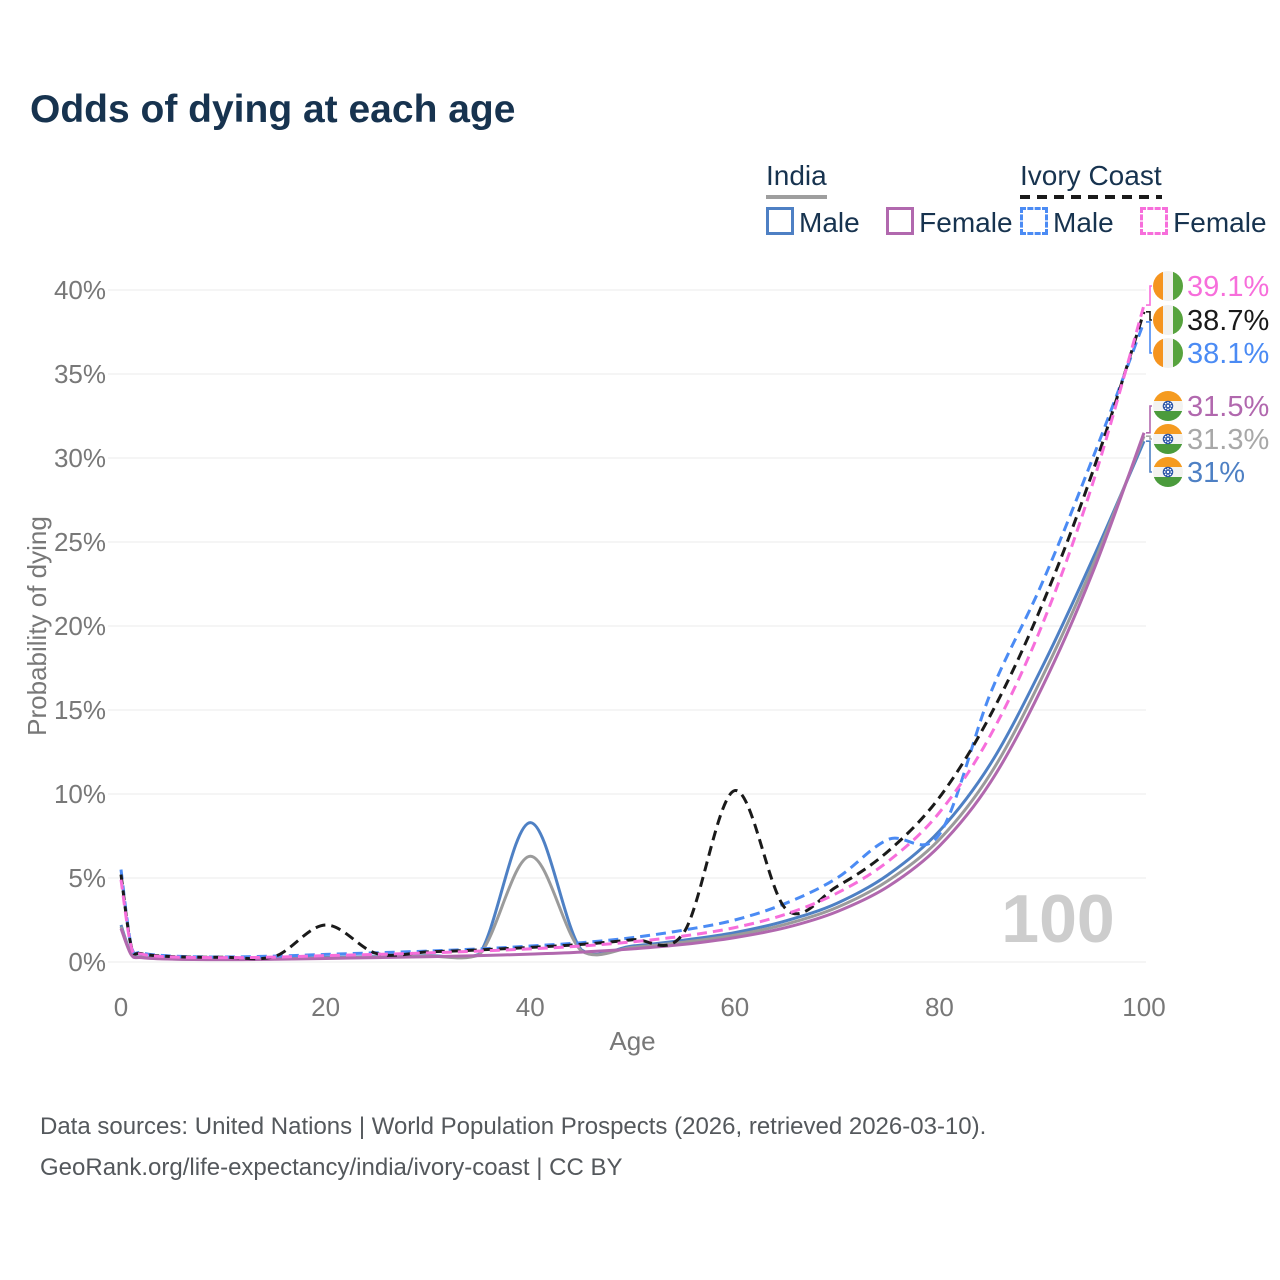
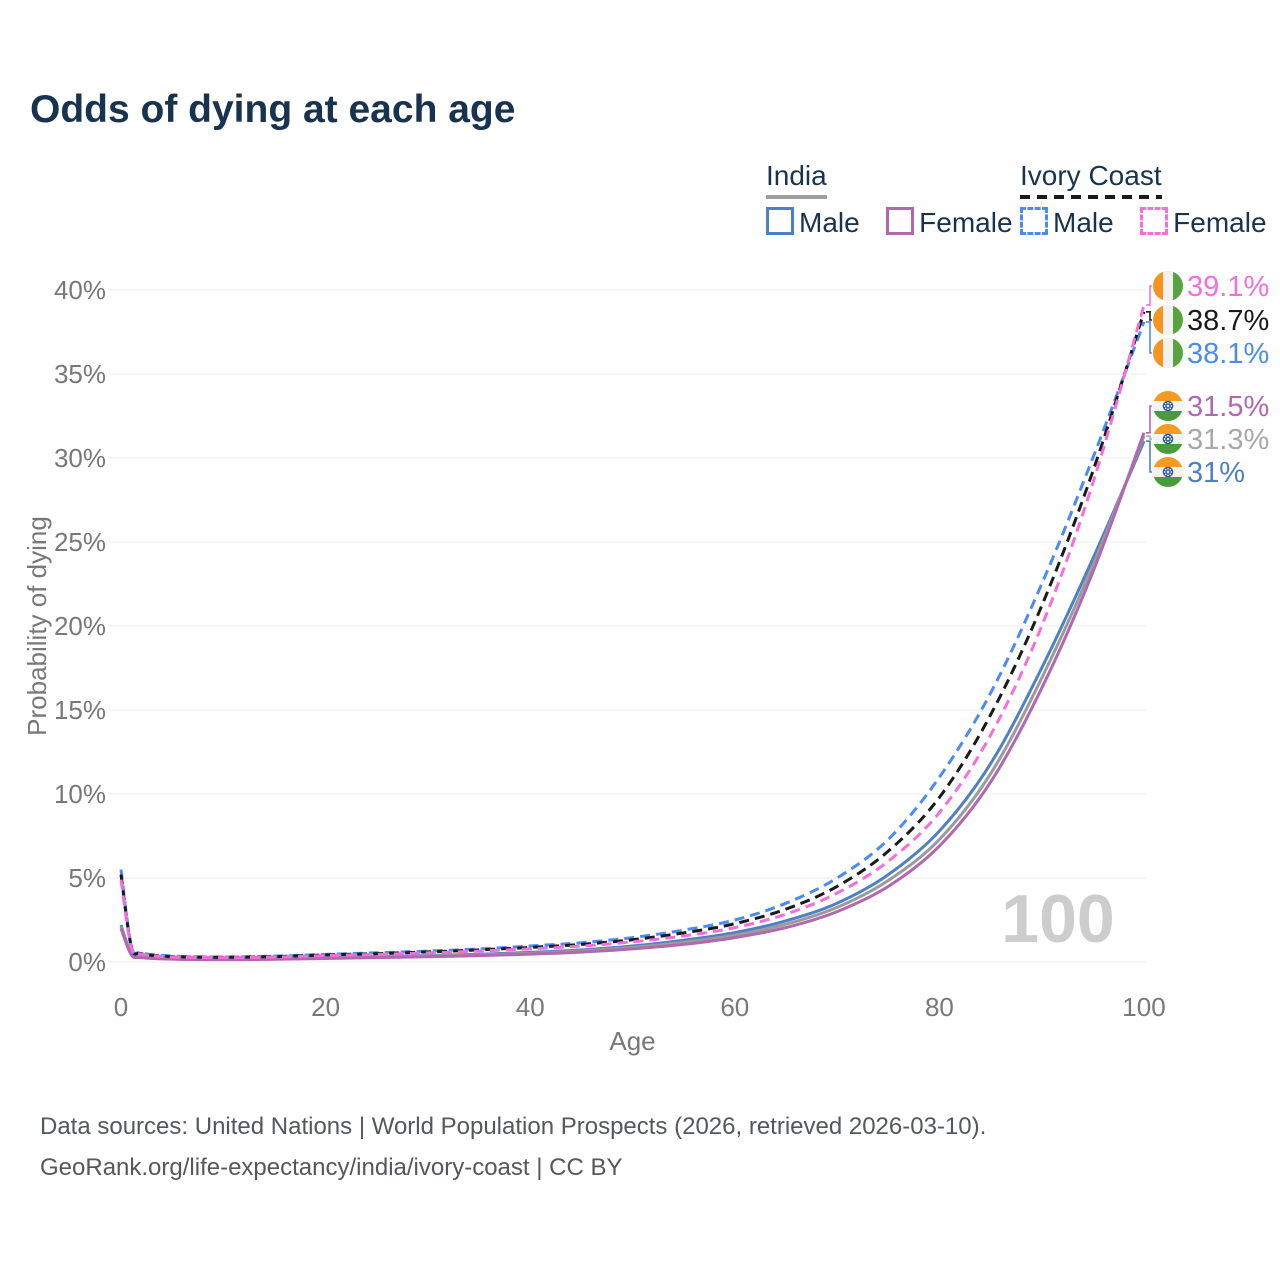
Ivory Coast/20: 2.2% -> 0.4%
India Male/40: 8.3% -> 0.6%
India/40: 6.3% -> 0.5%
Ivory Coast/60: 10.2% -> 2.3%
Ivory Coast Male/80: 7.6% -> 11.0%
